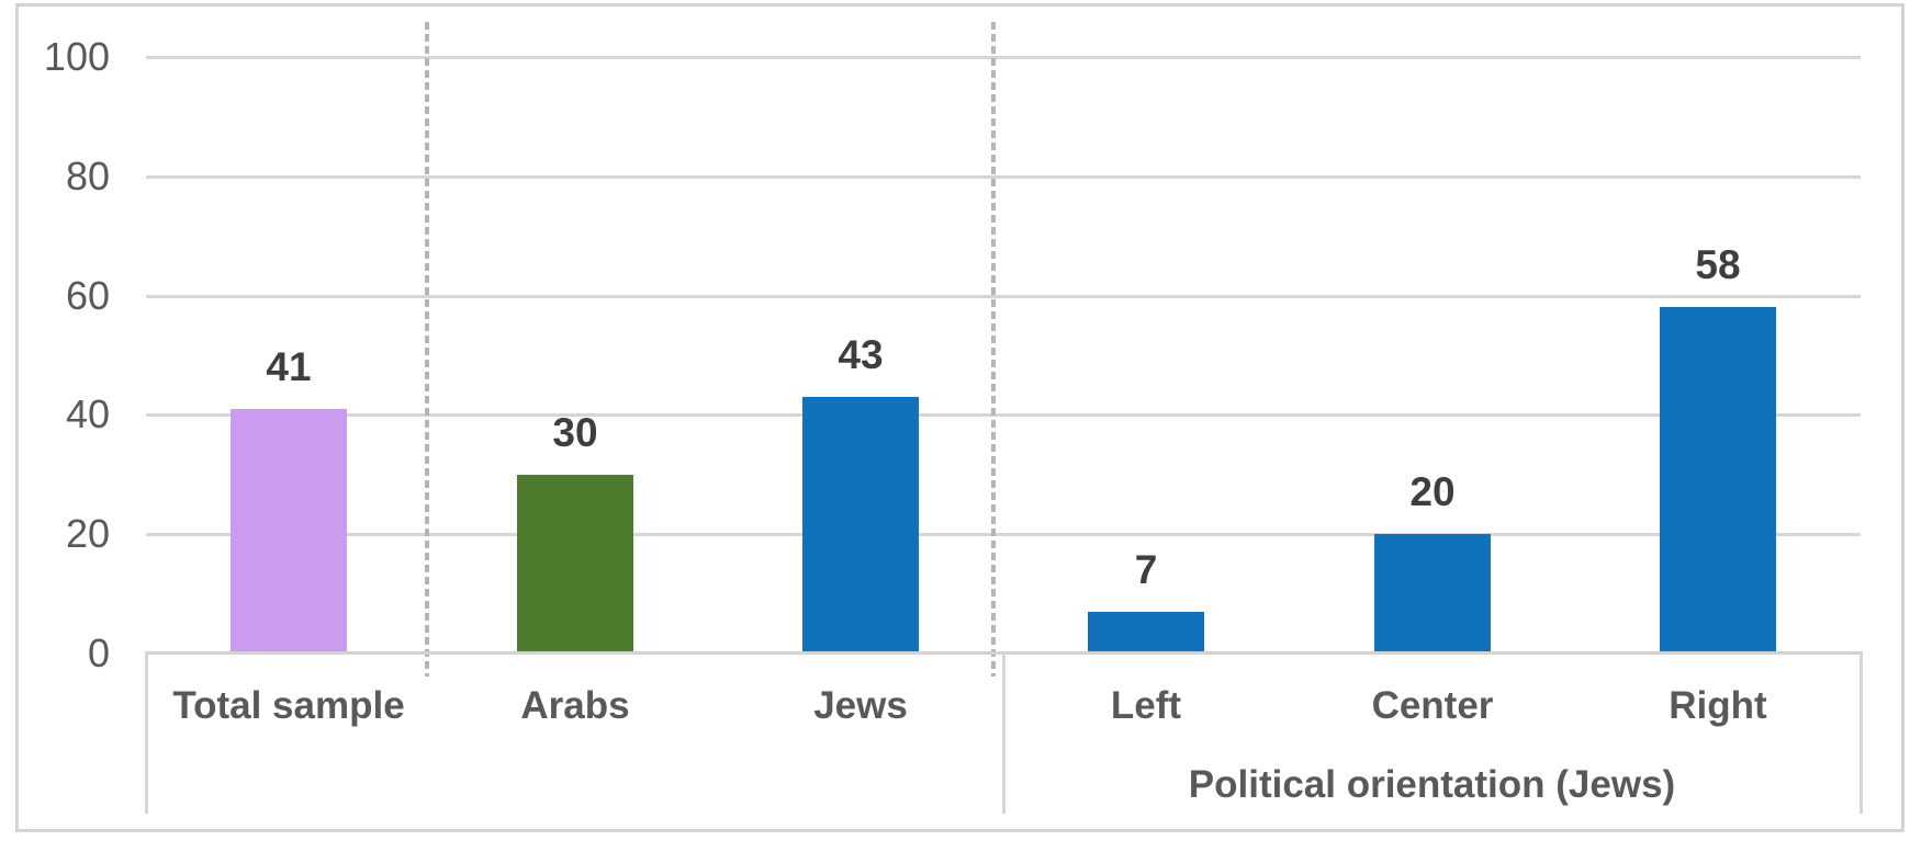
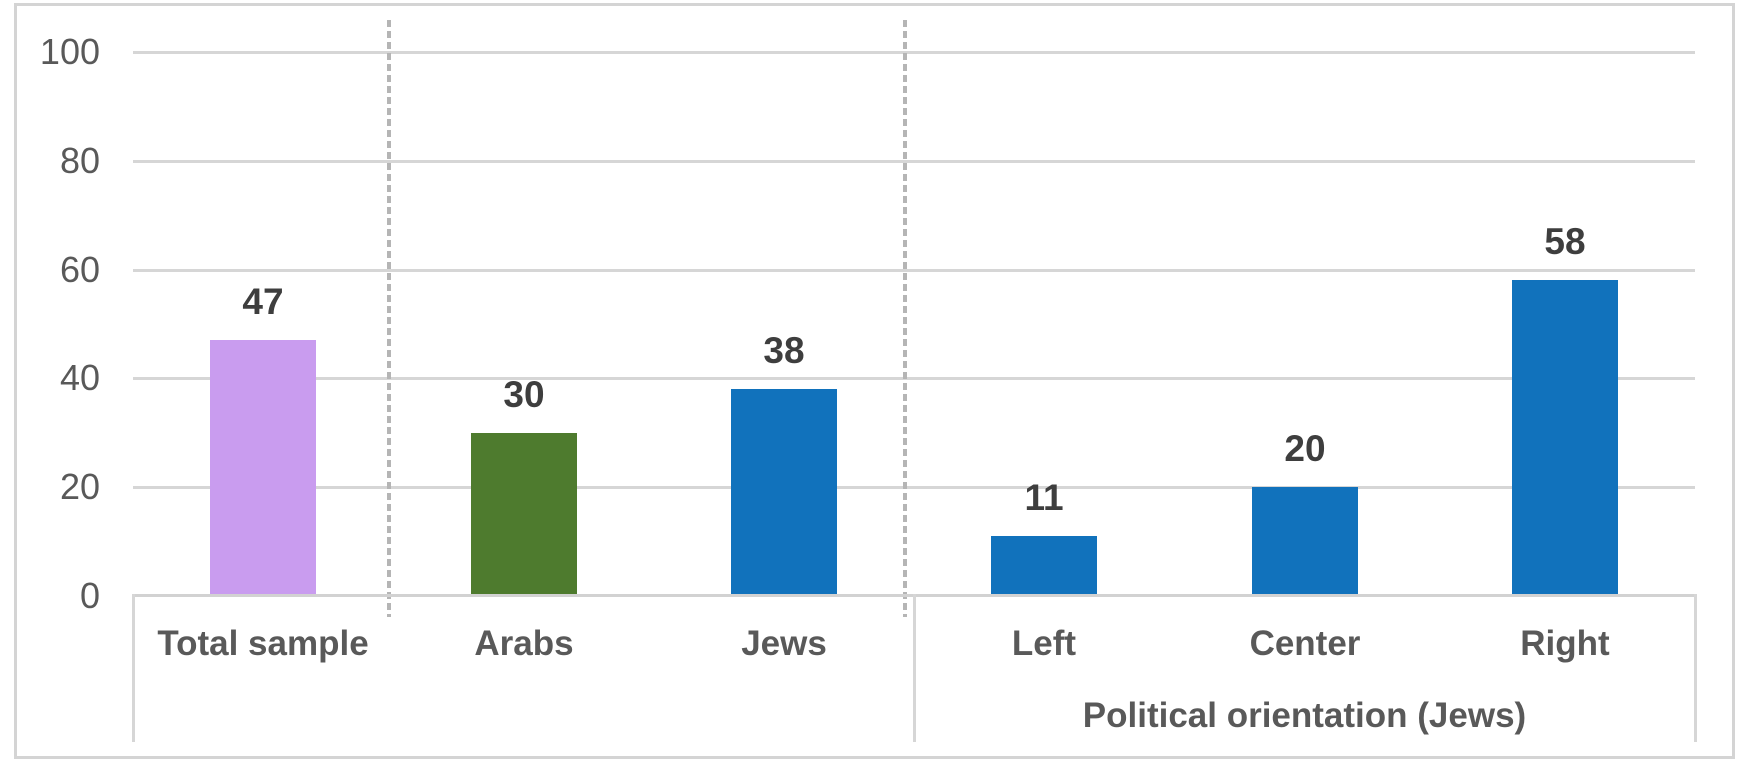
Total sample: 41 -> 47
Jews: 43 -> 38
Left: 7 -> 11
